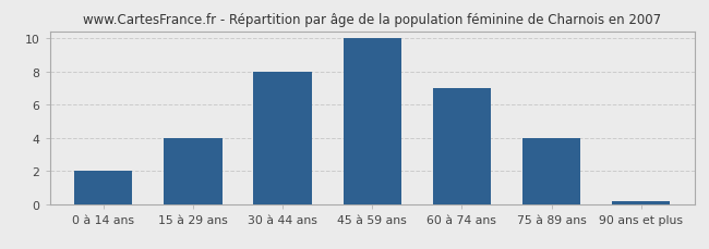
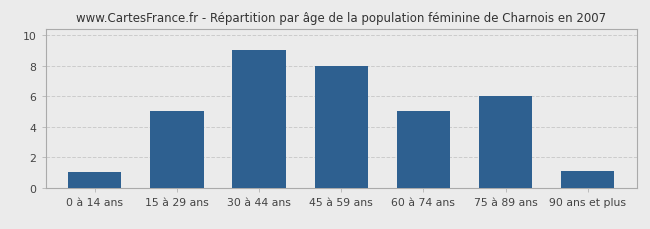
0 à 14 ans: 2.0 -> 1.0
15 à 29 ans: 4.0 -> 5.0
30 à 44 ans: 8.0 -> 9.0
45 à 59 ans: 10.0 -> 8.0
60 à 74 ans: 7.0 -> 5.0
75 à 89 ans: 4.0 -> 6.0
90 ans et plus: 0.1 -> 1.1
